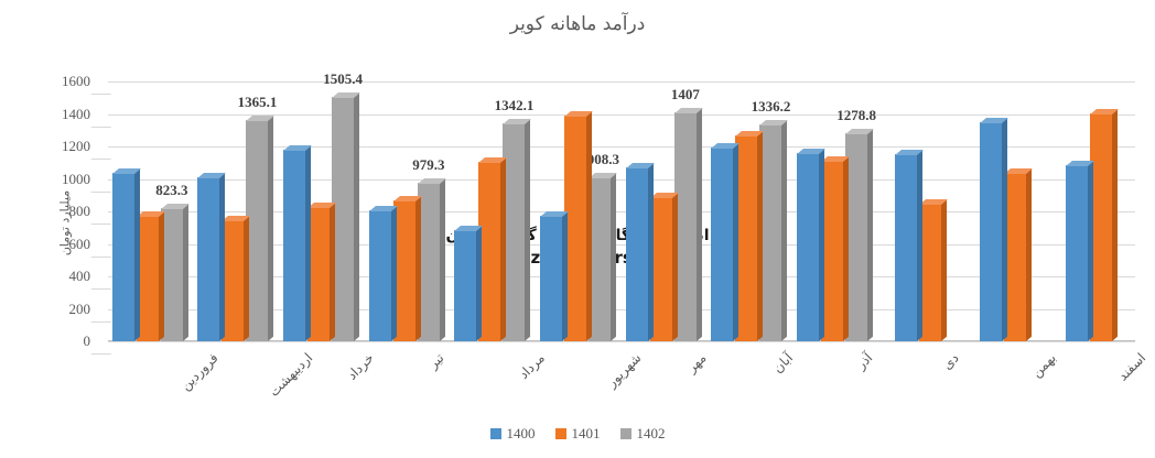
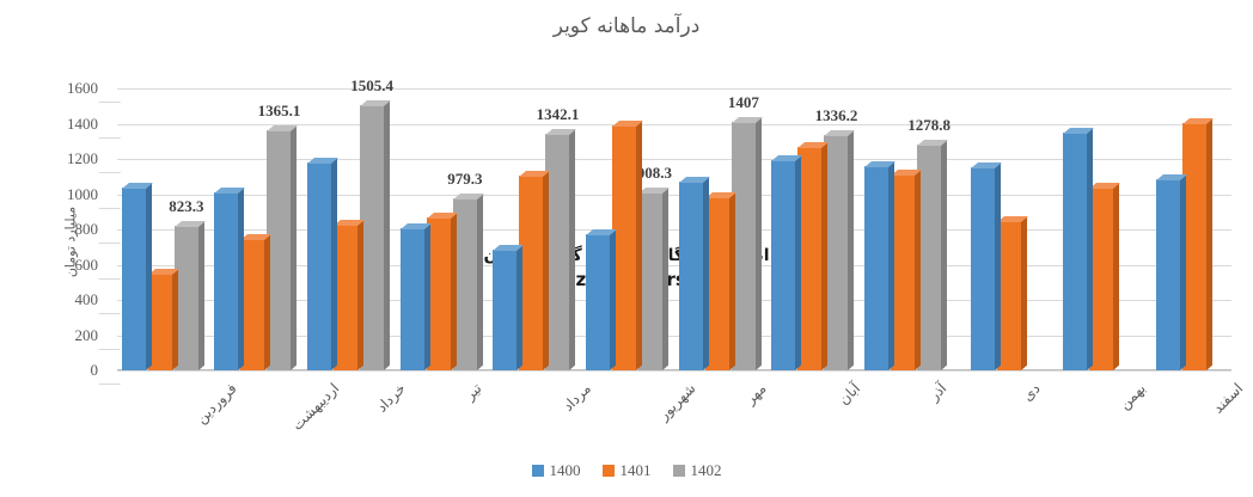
1401/فروردین: 770 -> 550
1401/مهر: 890 -> 980
